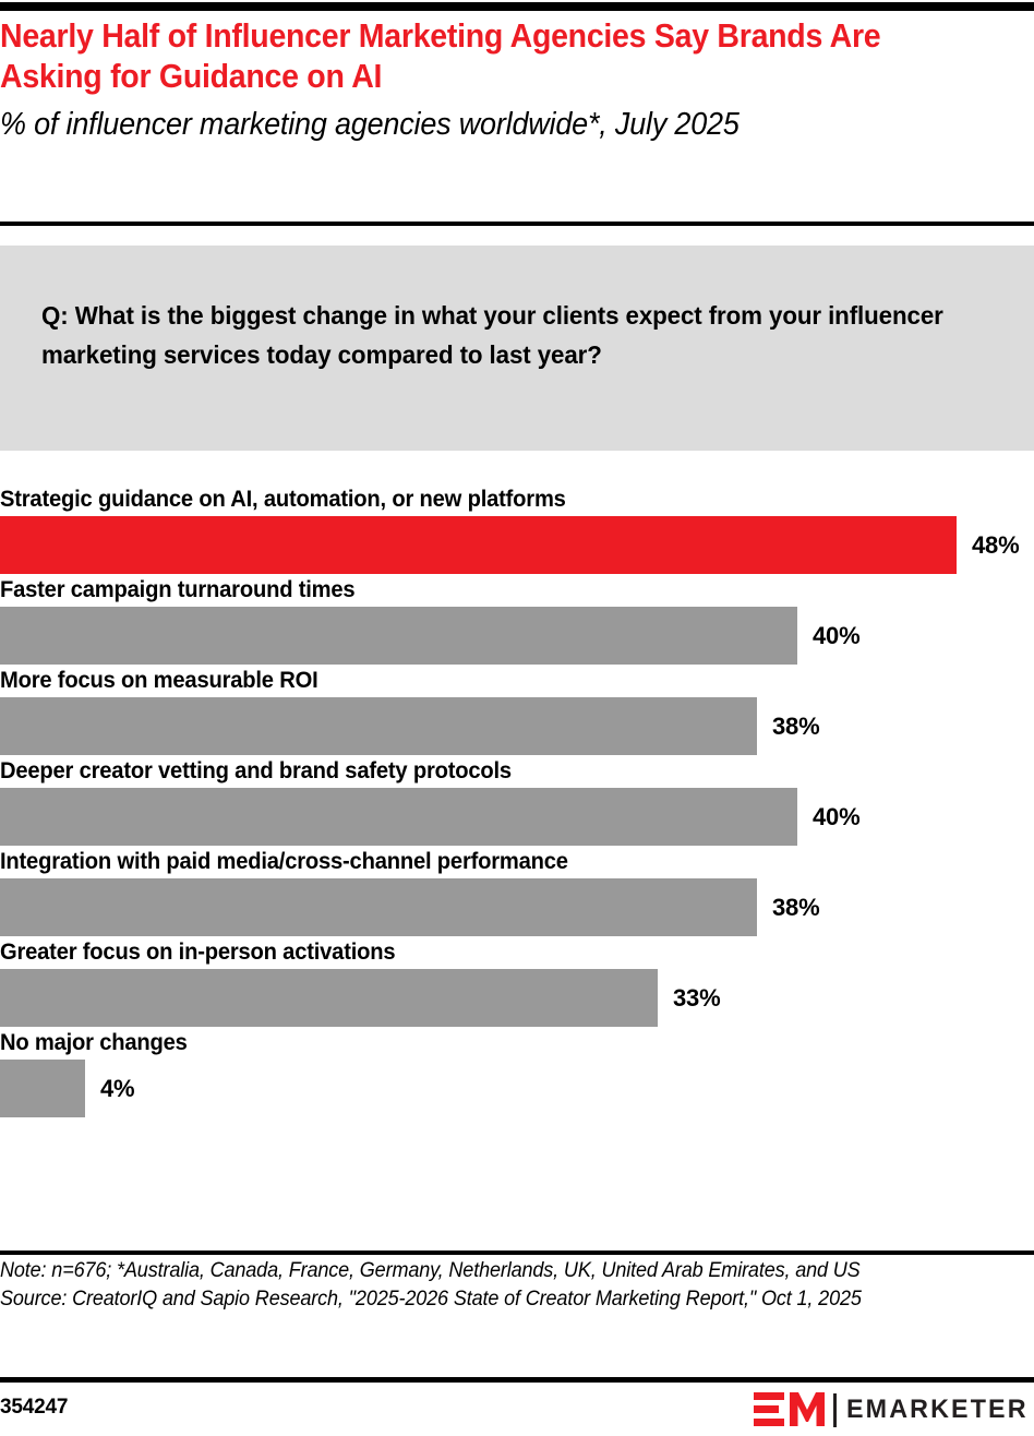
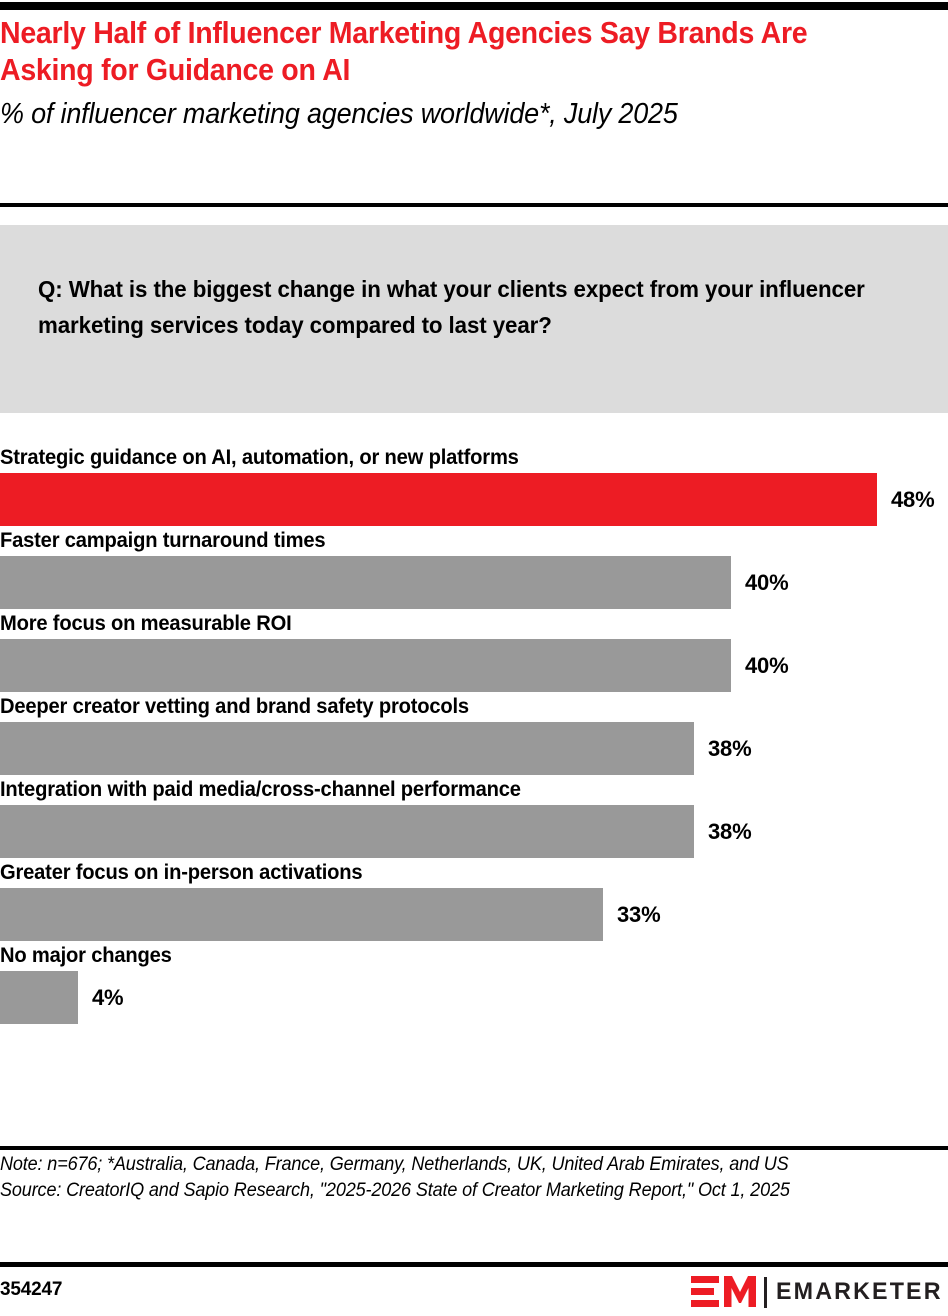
More focus on measurable ROI: 38% -> 40%
Deeper creator vetting and brand safety protocols: 40% -> 38%
